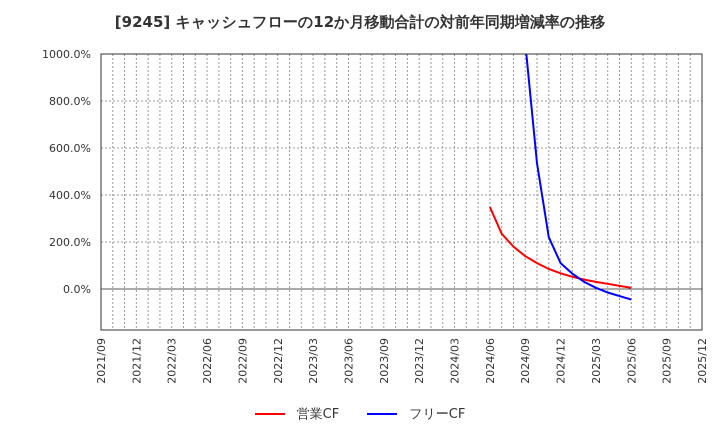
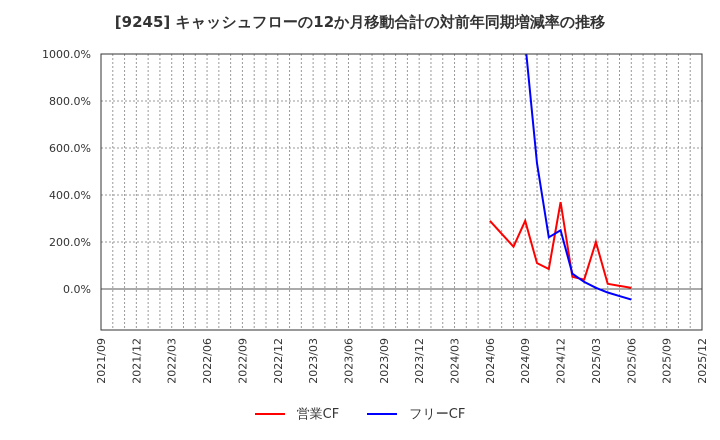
営業CF/2024/06: 350% -> 290%
営業CF/2024/09: 140% -> 290%
営業CF/2024/12: 70% -> 370%
フリーCF/2024/12: 110% -> 250%
営業CF/2025/03: 30% -> 200%
